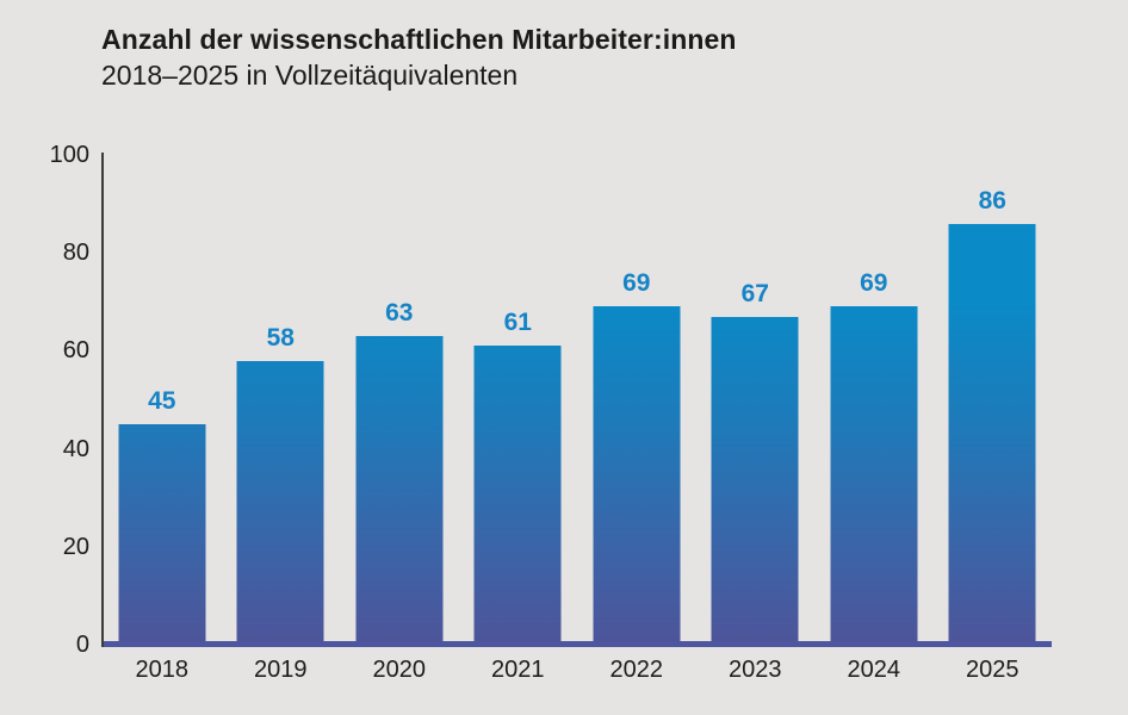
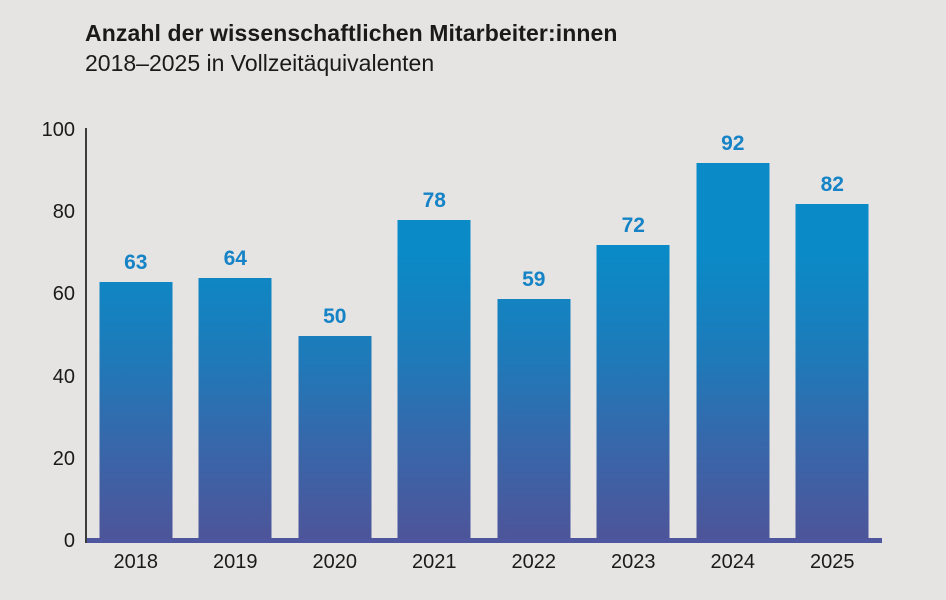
2018: 45 -> 63
2019: 58 -> 64
2020: 63 -> 50
2021: 61 -> 78
2022: 69 -> 59
2023: 67 -> 72
2024: 69 -> 92
2025: 86 -> 82
